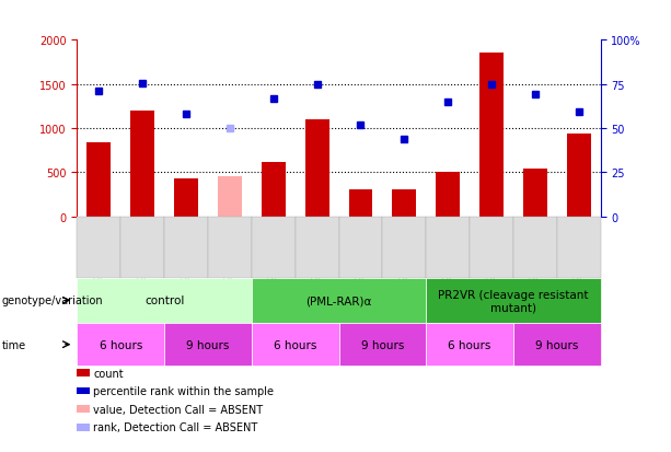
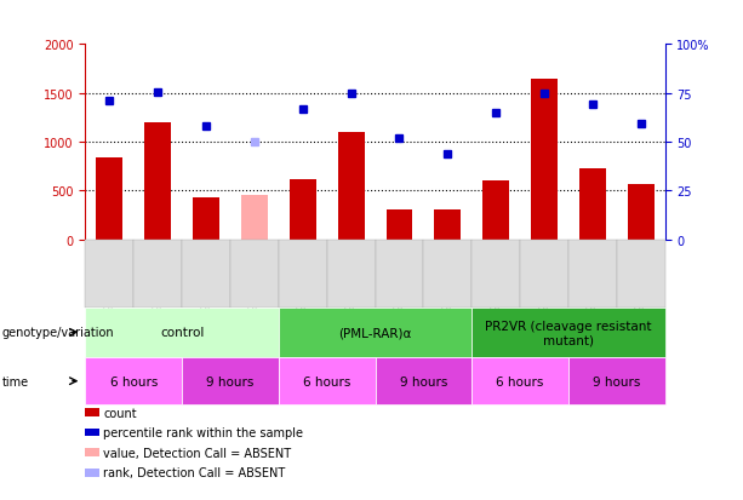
GSM538612: 500 -> 600
GSM538615: 1860 -> 1640
GSM538609: 540 -> 730
GSM538618: 940 -> 570
